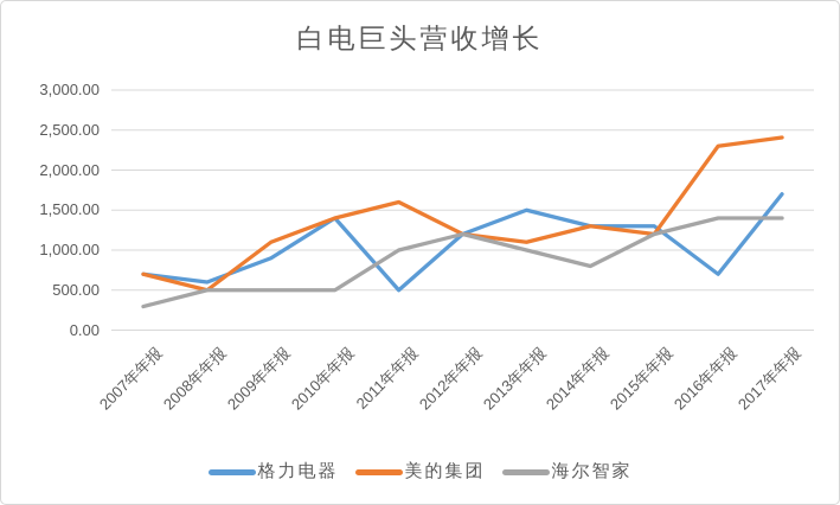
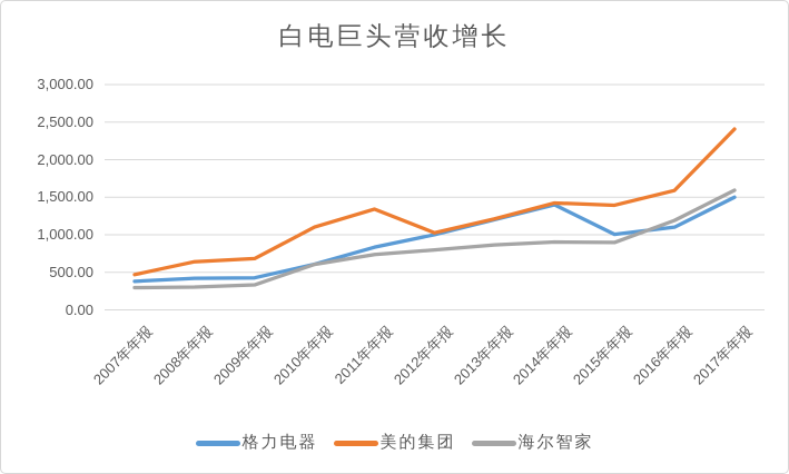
格力电器/2007年年报: 700 -> 400
美的集团/2007年年报: 700 -> 500
格力电器/2008年年报: 600 -> 400
美的集团/2008年年报: 500 -> 600
海尔智家/2008年年报: 500 -> 300
格力电器/2009年年报: 900 -> 400
美的集团/2009年年报: 1100 -> 700
海尔智家/2009年年报: 500 -> 300
格力电器/2010年年报: 1400 -> 600
美的集团/2010年年报: 1400 -> 1100
海尔智家/2010年年报: 500 -> 600
格力电器/2011年年报: 500 -> 800
美的集团/2011年年报: 1600 -> 1300
海尔智家/2011年年报: 1000 -> 700
格力电器/2012年年报: 1200 -> 1000
美的集团/2012年年报: 1200 -> 1000
海尔智家/2012年年报: 1200 -> 800
格力电器/2013年年报: 1500 -> 1200
美的集团/2013年年报: 1100 -> 1200
海尔智家/2013年年报: 1000 -> 900
格力电器/2014年年报: 1300 -> 1400
美的集团/2014年年报: 1300 -> 1400
海尔智家/2014年年报: 800 -> 900
格力电器/2015年年报: 1300 -> 1000
美的集团/2015年年报: 1200 -> 1400
海尔智家/2015年年报: 1200 -> 900
格力电器/2016年年报: 700 -> 1100
美的集团/2016年年报: 2300 -> 1600
海尔智家/2016年年报: 1400 -> 1200
格力电器/2017年年报: 1700 -> 1500
海尔智家/2017年年报: 1400 -> 1600
